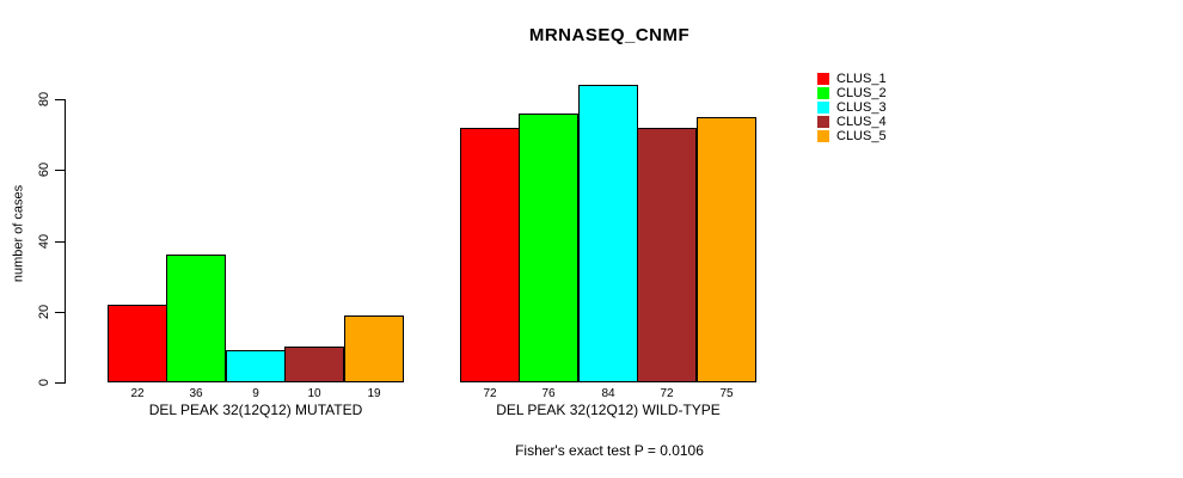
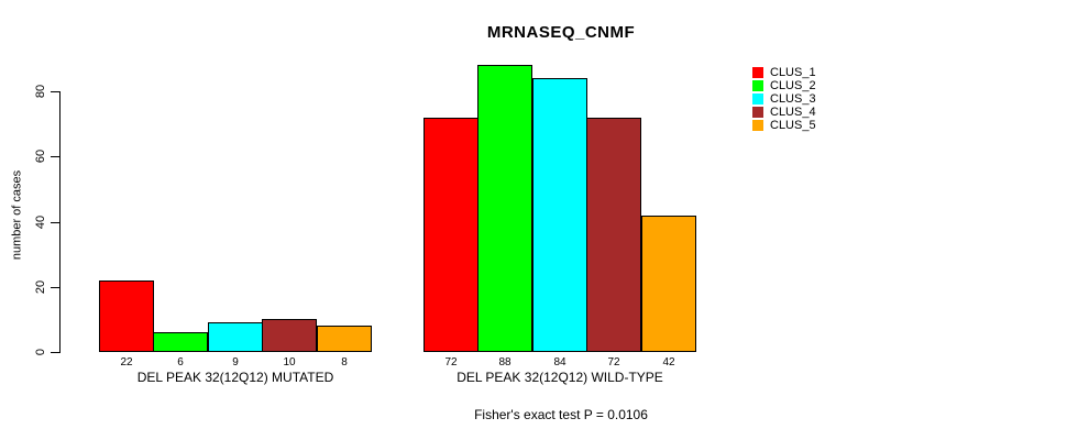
CLUS_2/DEL PEAK 32(12Q12) MUTATED: 36 -> 6
CLUS_5/DEL PEAK 32(12Q12) MUTATED: 19 -> 8
CLUS_2/DEL PEAK 32(12Q12) WILD-TYPE: 76 -> 88
CLUS_5/DEL PEAK 32(12Q12) WILD-TYPE: 75 -> 42
